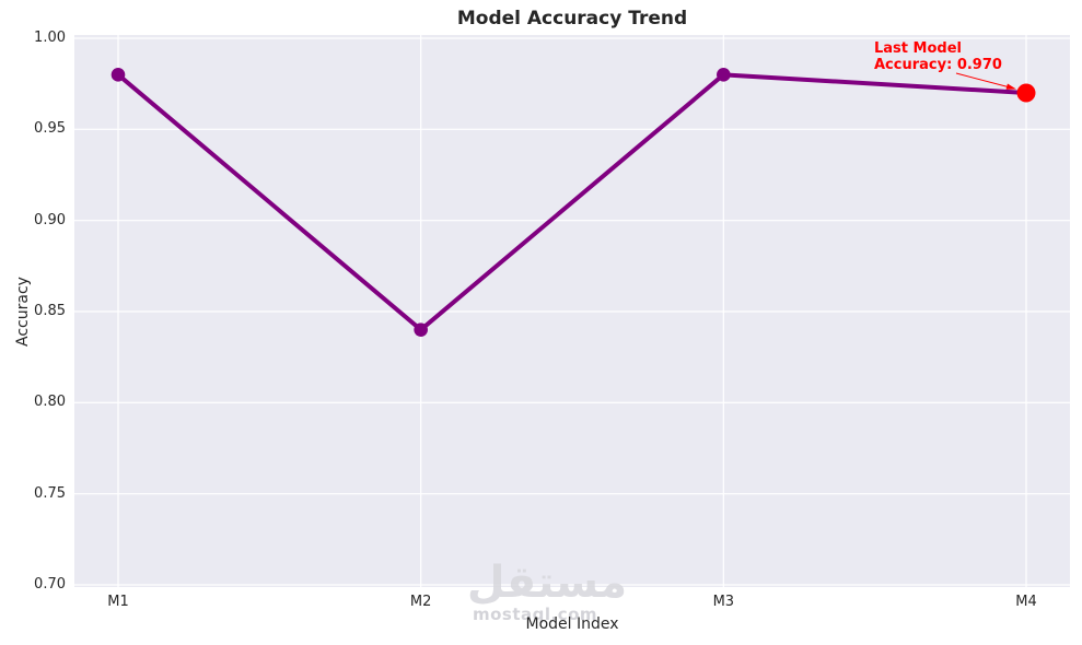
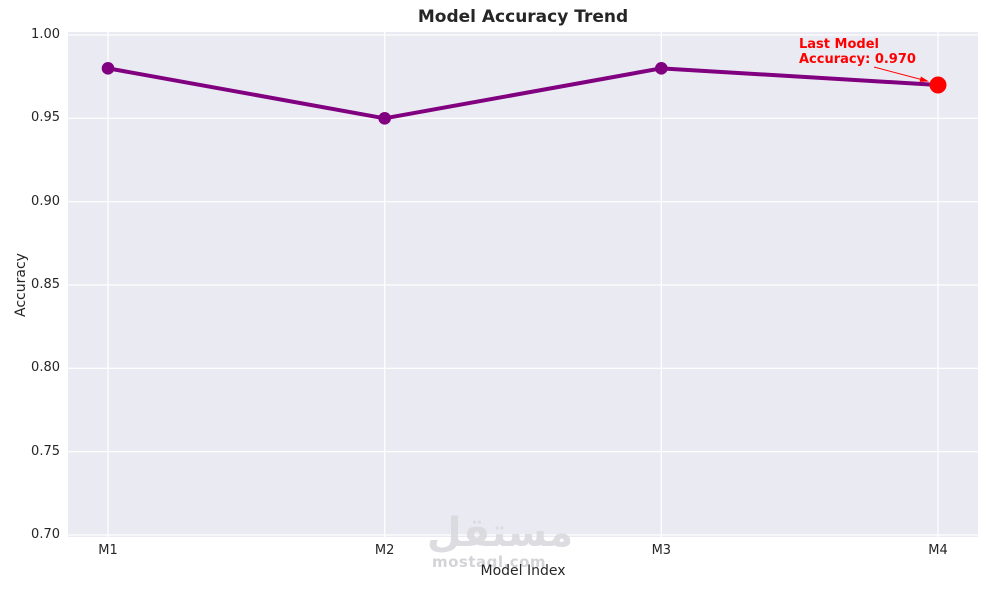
M2: 0.84 -> 0.95
